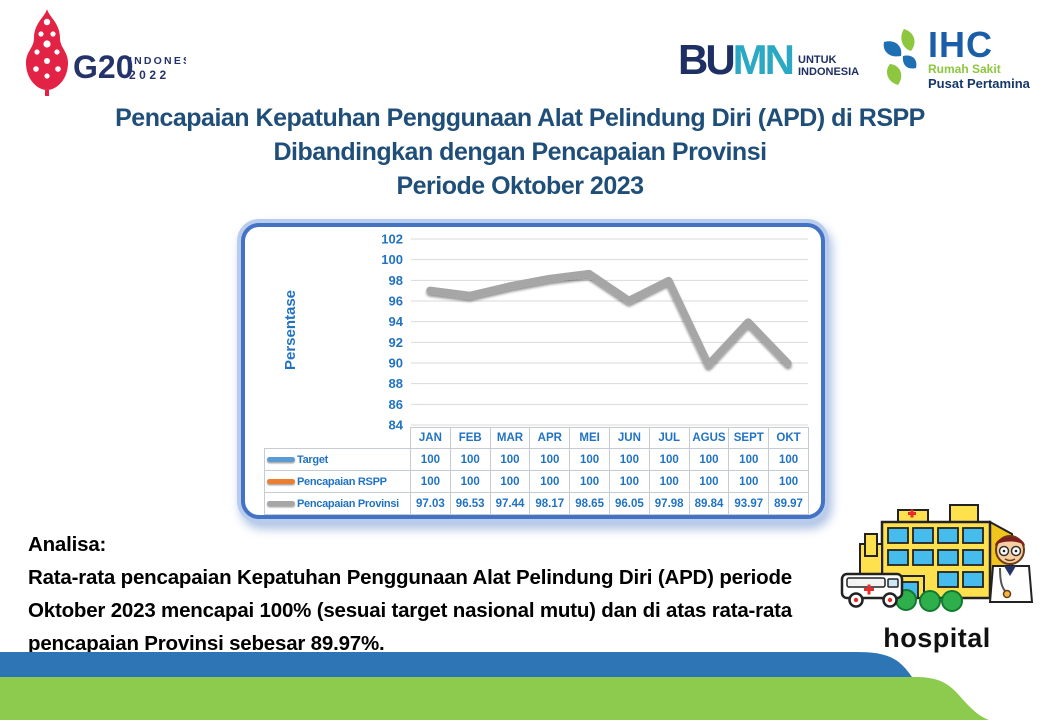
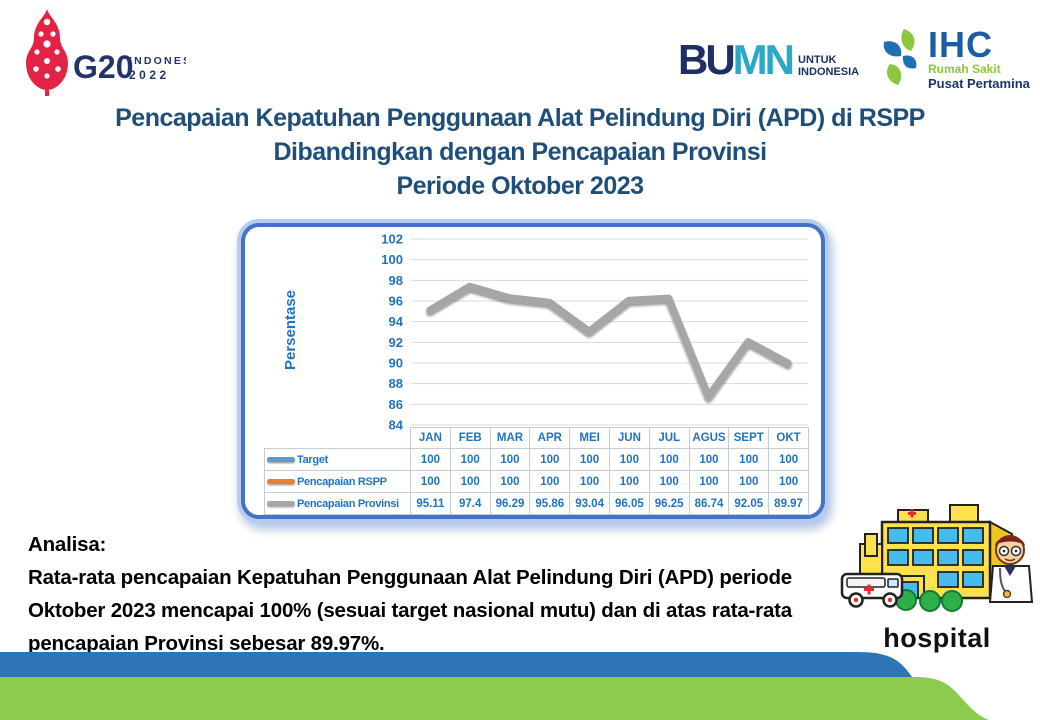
Pencapaian Provinsi/JAN: 97.03 -> 95.11
Pencapaian Provinsi/FEB: 96.53 -> 97.4
Pencapaian Provinsi/MAR: 97.44 -> 96.29
Pencapaian Provinsi/APR: 98.17 -> 95.86
Pencapaian Provinsi/MEI: 98.65 -> 93.04
Pencapaian Provinsi/JUL: 97.98 -> 96.25
Pencapaian Provinsi/AGUS: 89.84 -> 86.74
Pencapaian Provinsi/SEPT: 93.97 -> 92.05
